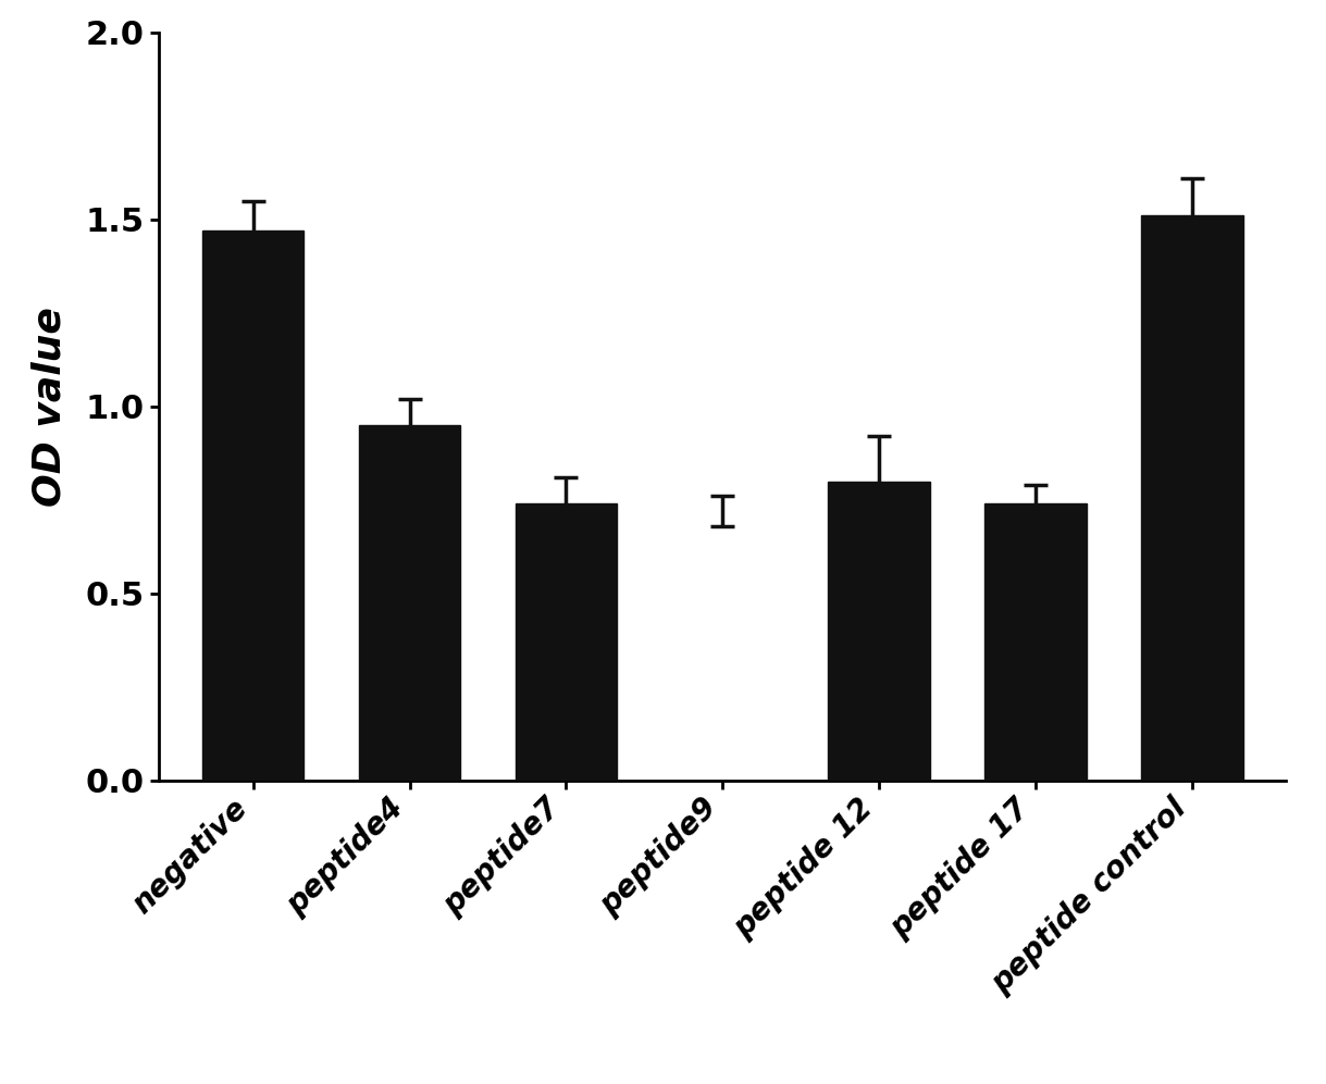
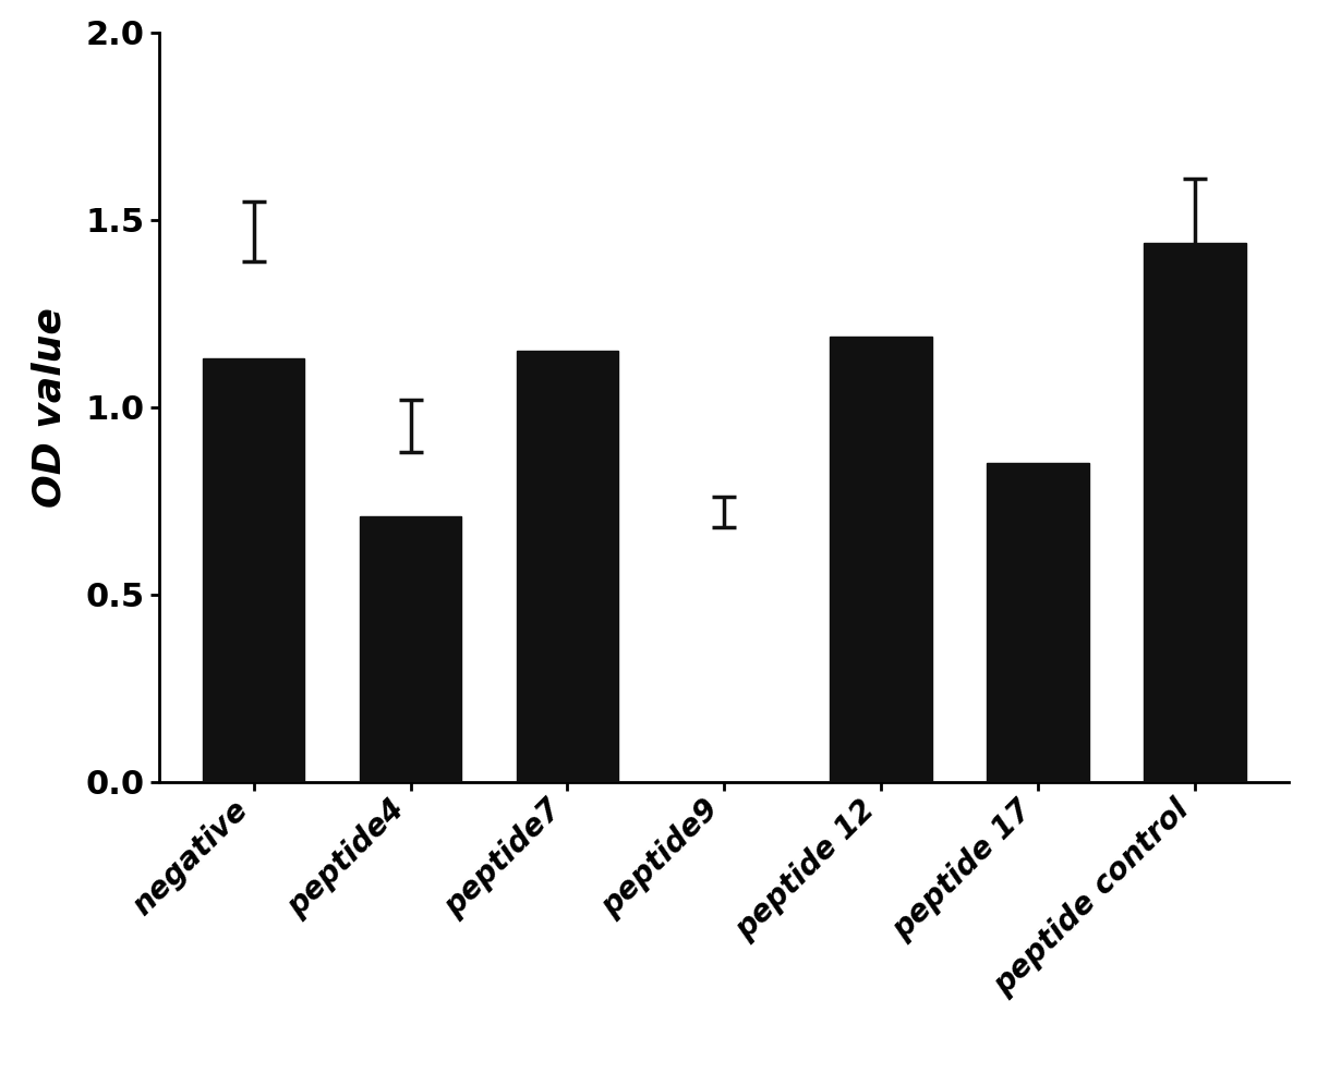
negative: 1.47 -> 1.13
peptide4: 0.95 -> 0.71
peptide7: 0.74 -> 1.15
peptide 12: 0.80 -> 1.19
peptide 17: 0.74 -> 0.85
peptide control: 1.51 -> 1.44
